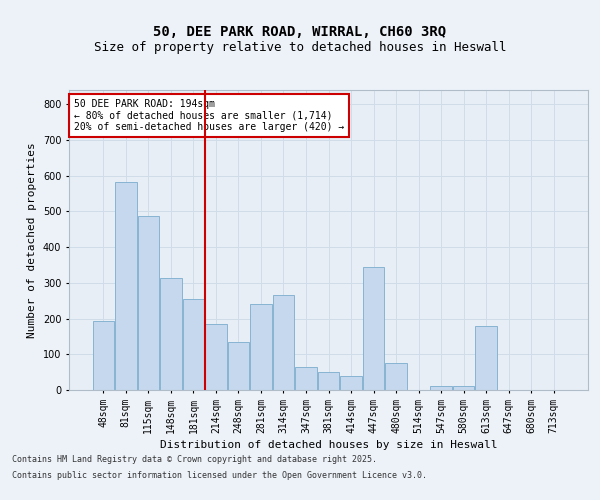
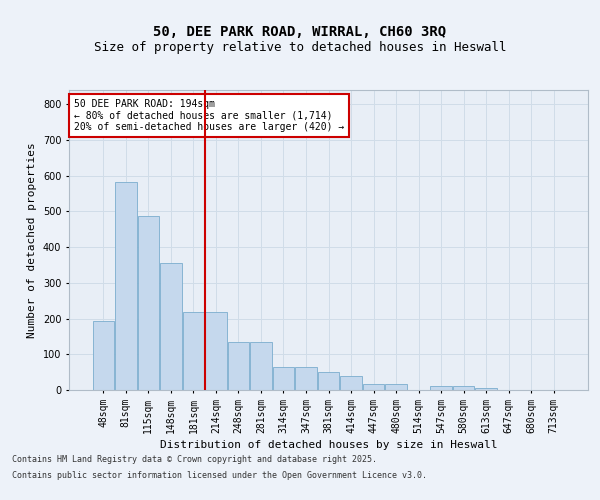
148sqm: 315 -> 357
181sqm: 255 -> 218
214sqm: 185 -> 218
281sqm: 240 -> 135
314sqm: 265 -> 65
447sqm: 345 -> 18
480sqm: 75 -> 18
613sqm: 180 -> 5
